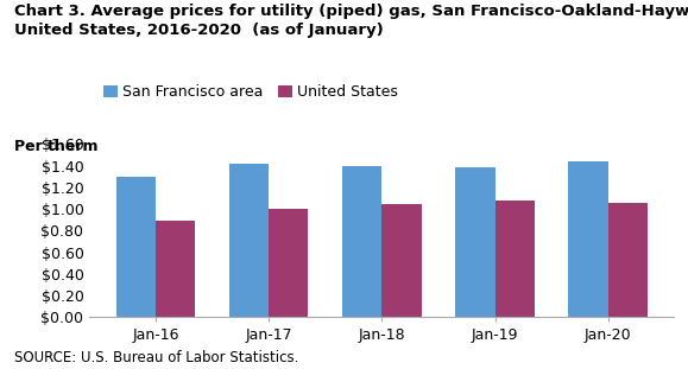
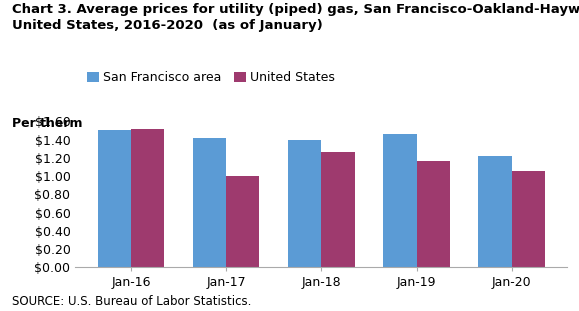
San Francisco area/Jan-16: $1.30 -> $1.50
United States/Jan-16: $0.89 -> $1.52
United States/Jan-18: $1.05 -> $1.26
San Francisco area/Jan-19: $1.38 -> $1.46
United States/Jan-19: $1.08 -> $1.16
San Francisco area/Jan-20: $1.44 -> $1.22
